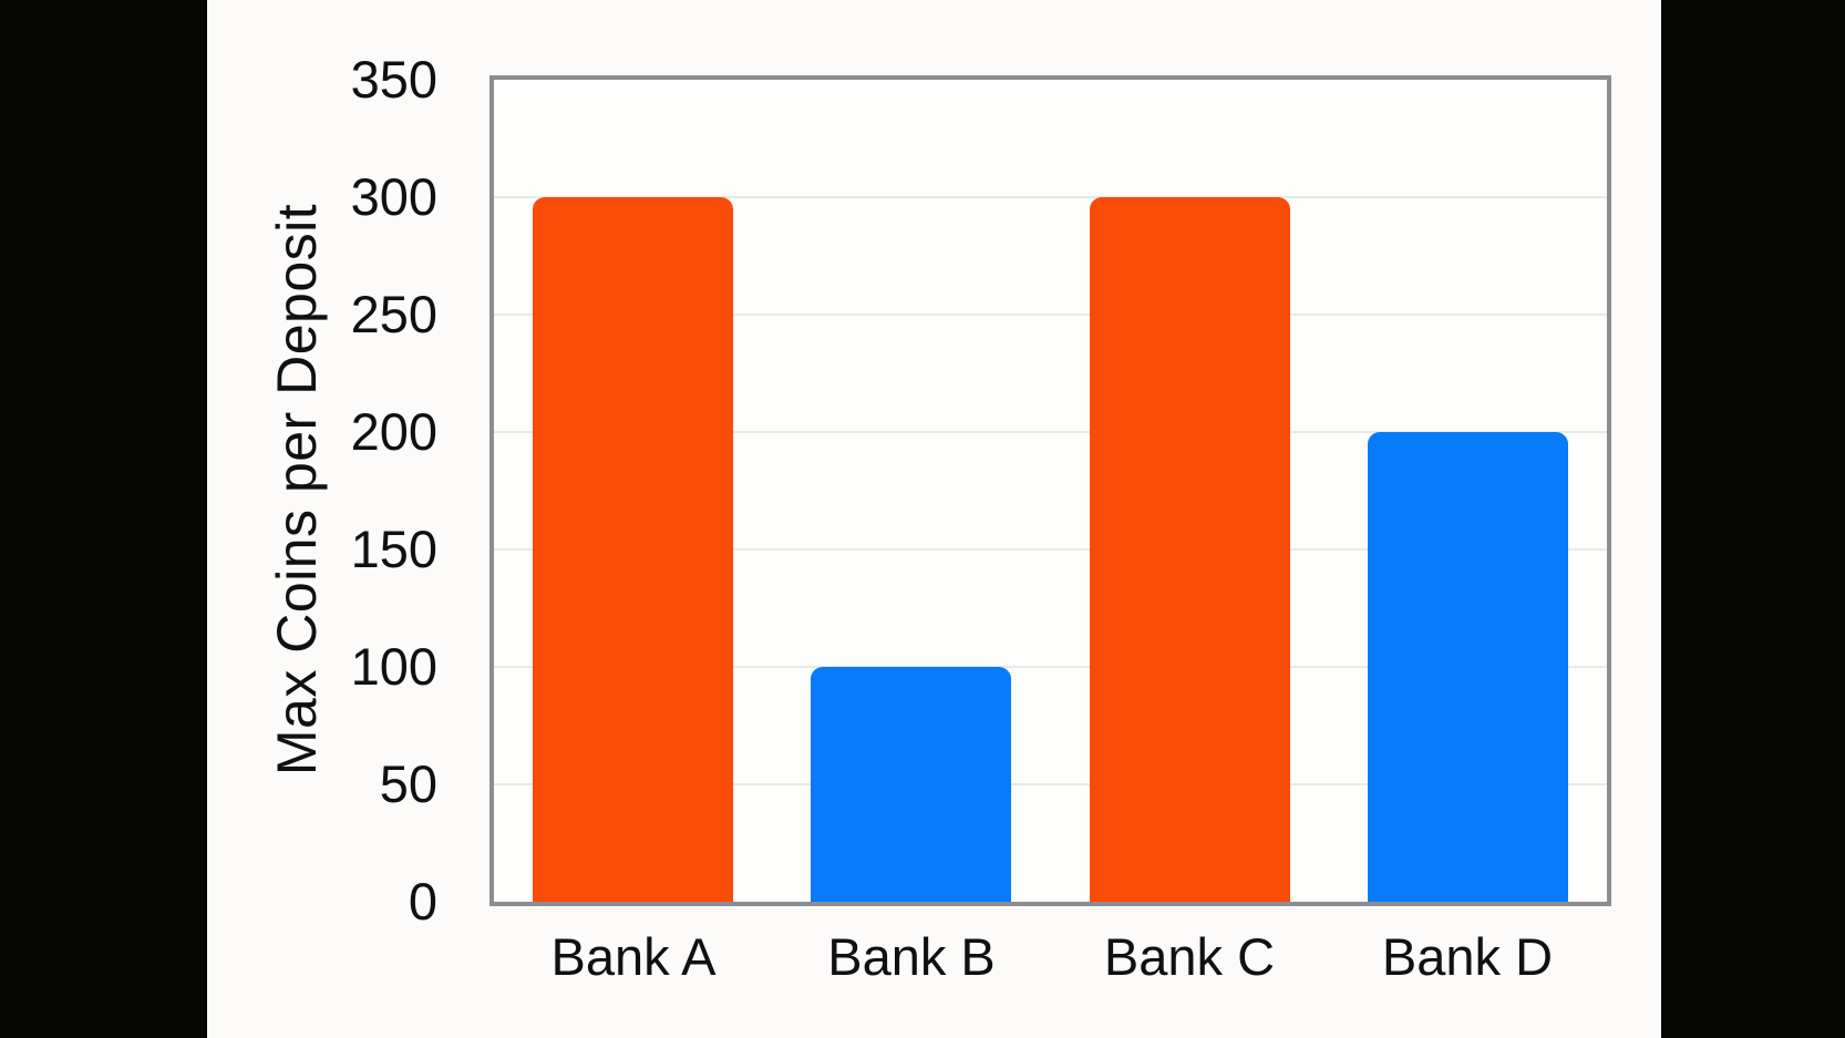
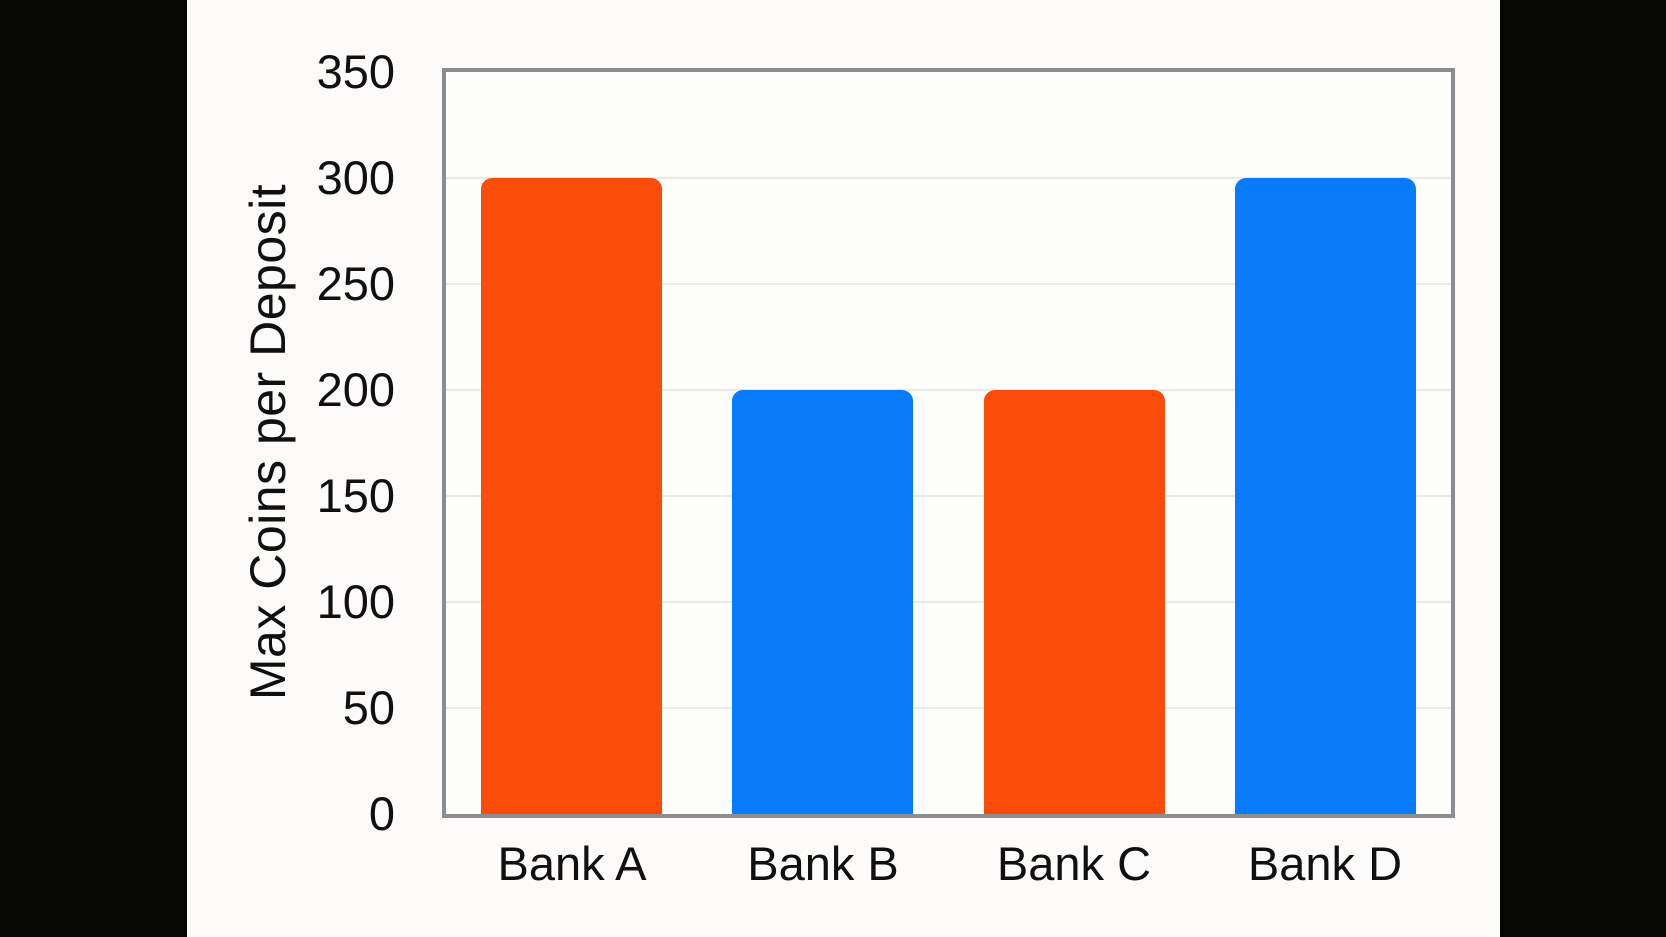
Bank B: 100 -> 200
Bank C: 300 -> 200
Bank D: 200 -> 300
